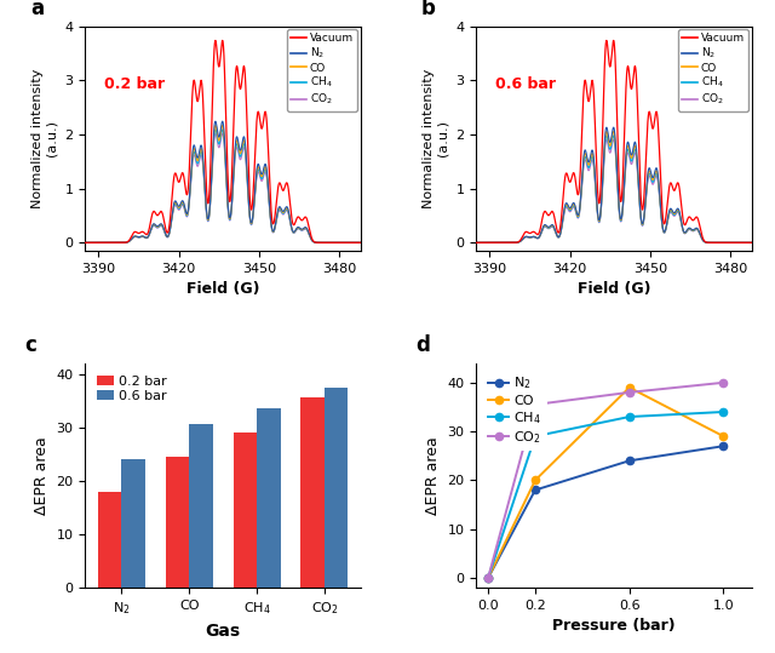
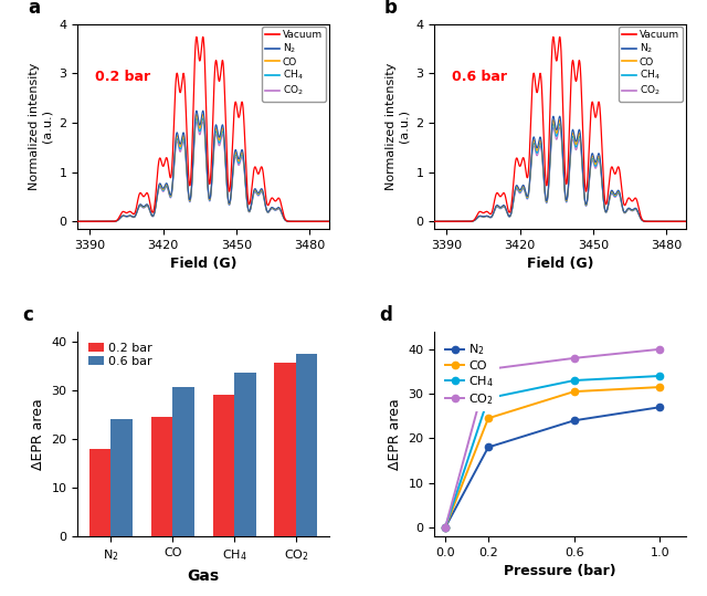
CO/0.2: 20.0 -> 24.5
CO/0.6: 39.0 -> 30.5
CO/1.0: 29.0 -> 31.5
